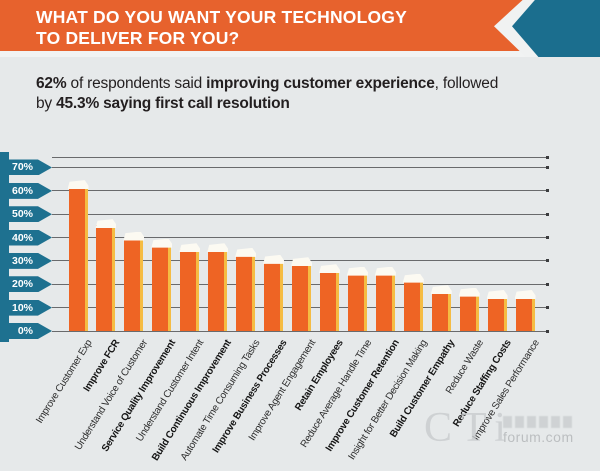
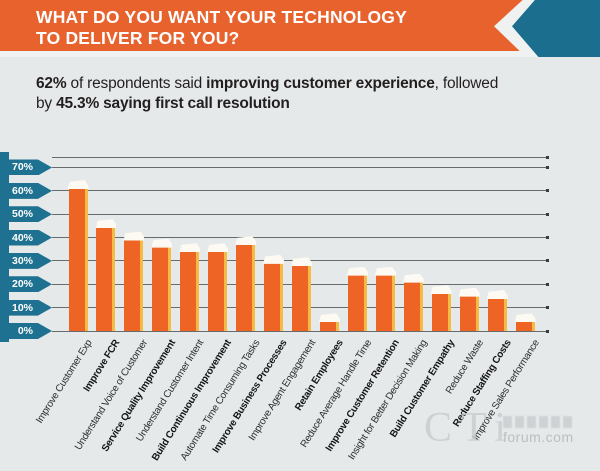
Automate Time Consuming Tasks: 33% -> 38%
Retain Employees: 26% -> 5%
Improve Sales Performance: 15% -> 5%
